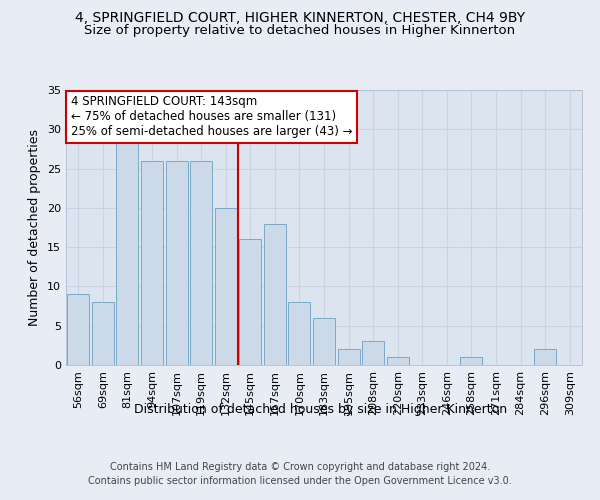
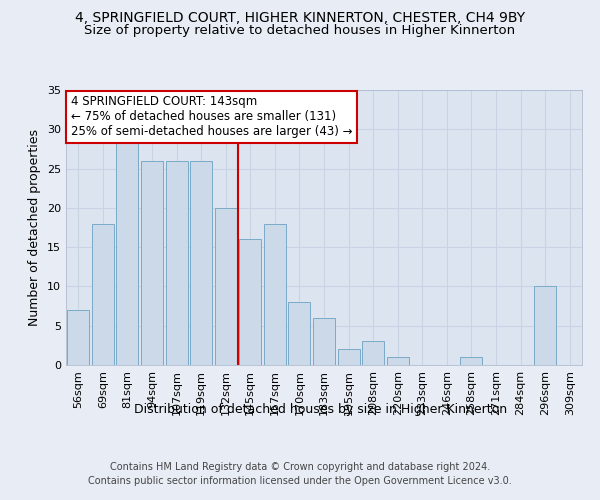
56sqm: 9 -> 7
69sqm: 8 -> 18
296sqm: 2 -> 10
